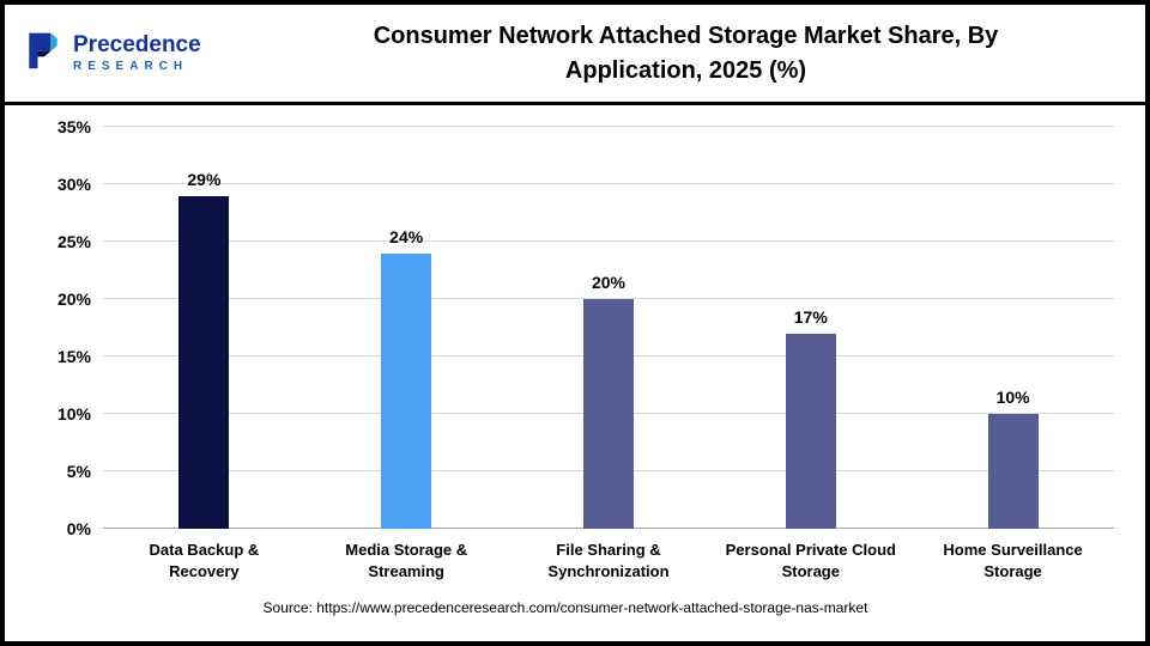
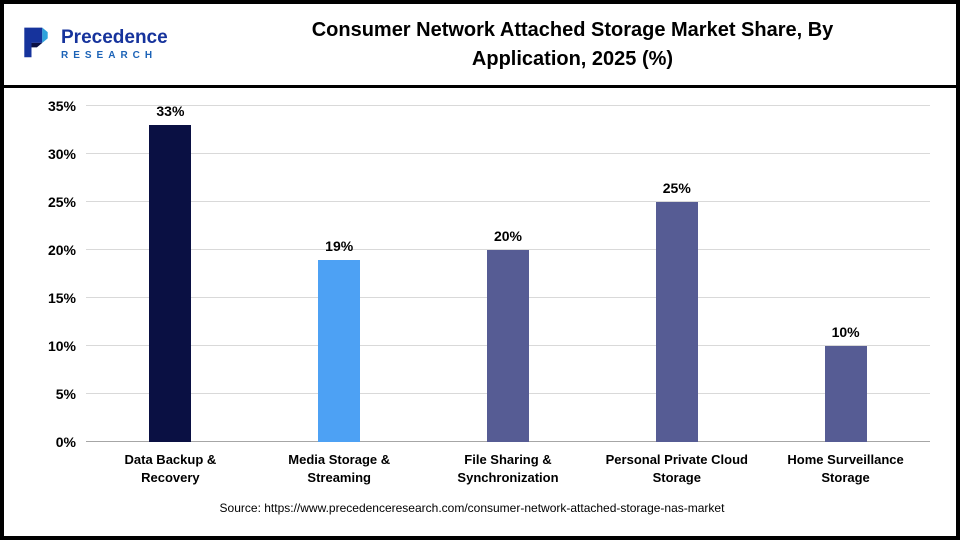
Data Backup & Recovery: 29% -> 33%
Media Storage & Streaming: 24% -> 19%
Personal Private Cloud Storage: 17% -> 25%
